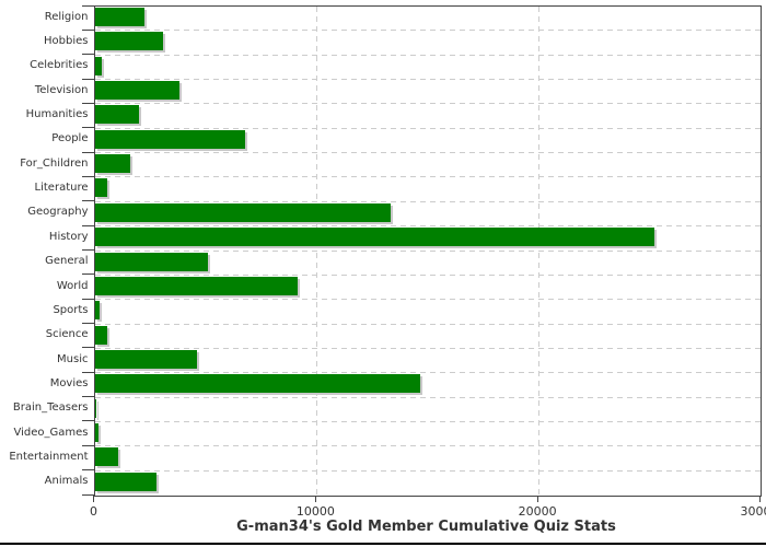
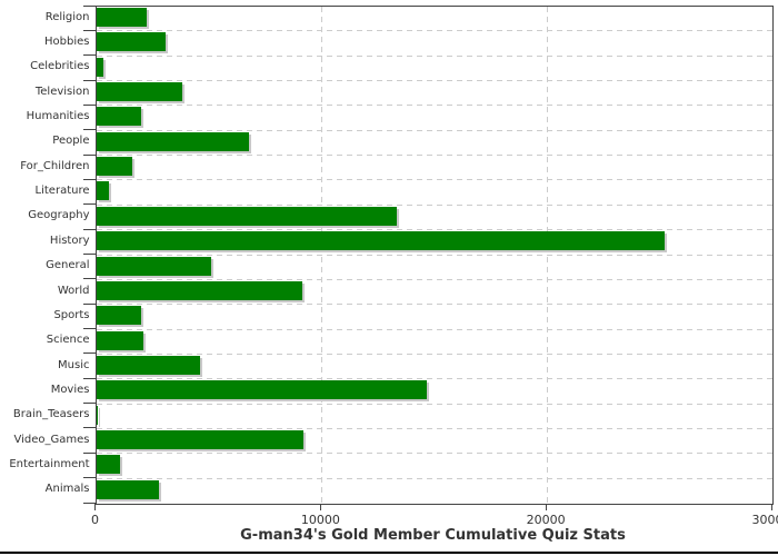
Sports: 200 -> 2000
Science: 600 -> 2100
Video_Games: 200 -> 9200
